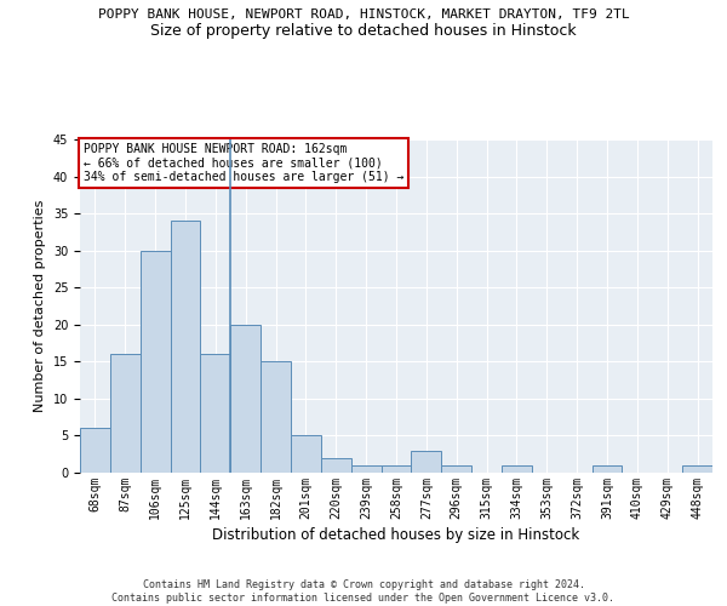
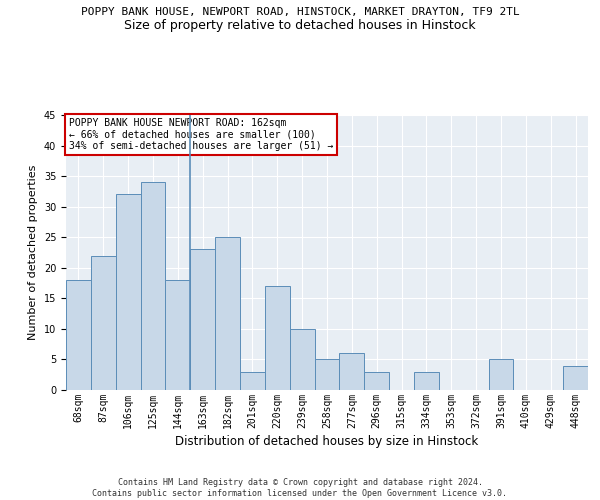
68sqm: 6 -> 18
87sqm: 16 -> 22
106sqm: 30 -> 32
144sqm: 16 -> 18
163sqm: 20 -> 23
182sqm: 15 -> 25
201sqm: 5 -> 3
220sqm: 2 -> 17
239sqm: 1 -> 10
258sqm: 1 -> 5
277sqm: 3 -> 6
296sqm: 1 -> 3
334sqm: 1 -> 3
391sqm: 1 -> 5
448sqm: 1 -> 4
